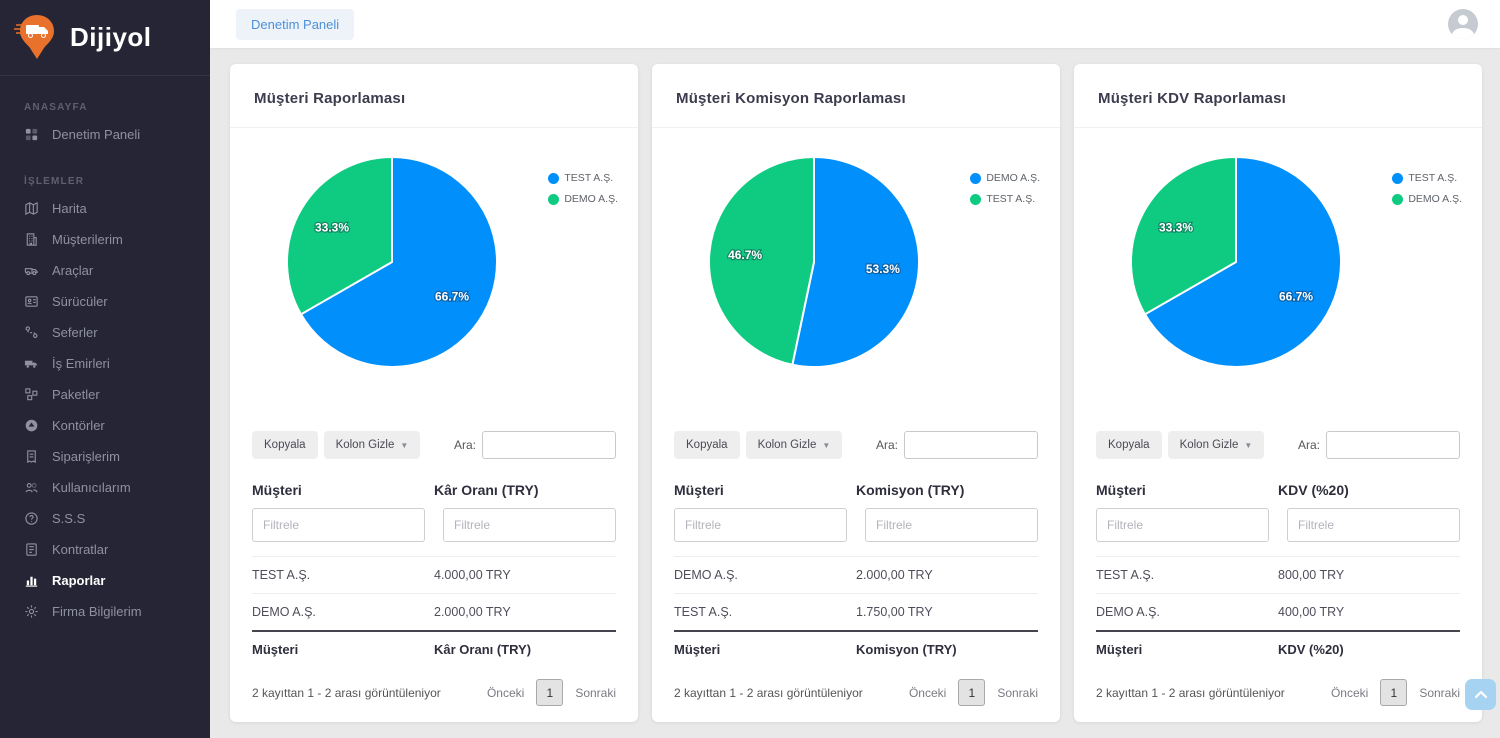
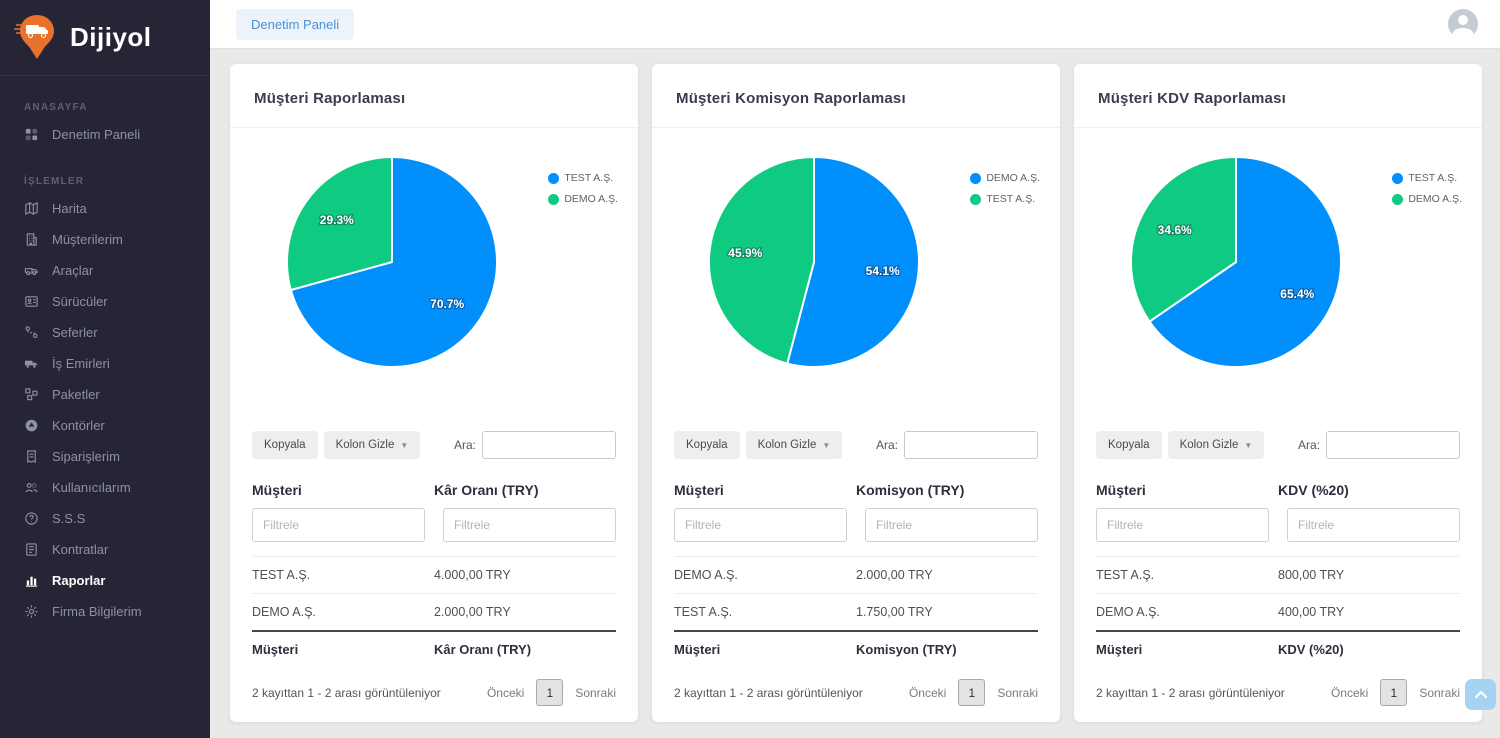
Müşteri Raporlaması/TEST A.Ş.: 66.7% -> 70.7%
Müşteri Raporlaması/DEMO A.Ş.: 33.3% -> 29.3%
Müşteri Komisyon Raporlaması/DEMO A.Ş.: 53.3% -> 54.1%
Müşteri Komisyon Raporlaması/TEST A.Ş.: 46.7% -> 45.9%
Müşteri KDV Raporlaması/TEST A.Ş.: 66.7% -> 65.4%
Müşteri KDV Raporlaması/DEMO A.Ş.: 33.3% -> 34.6%
